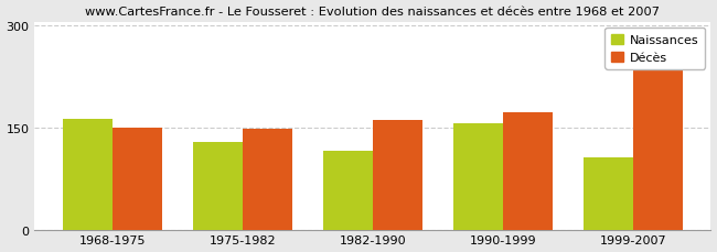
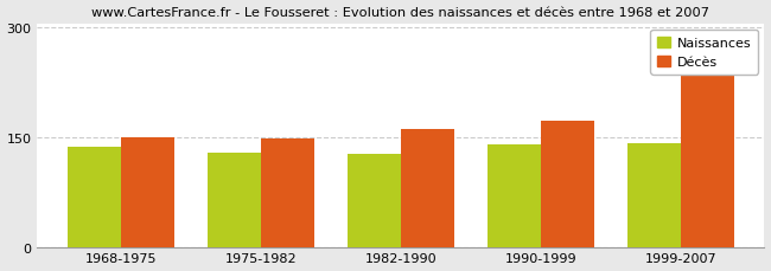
Naissances/1968-1975: 162 -> 136
Naissances/1982-1990: 116 -> 126
Naissances/1990-1999: 156 -> 140
Naissances/1999-2007: 106 -> 141
